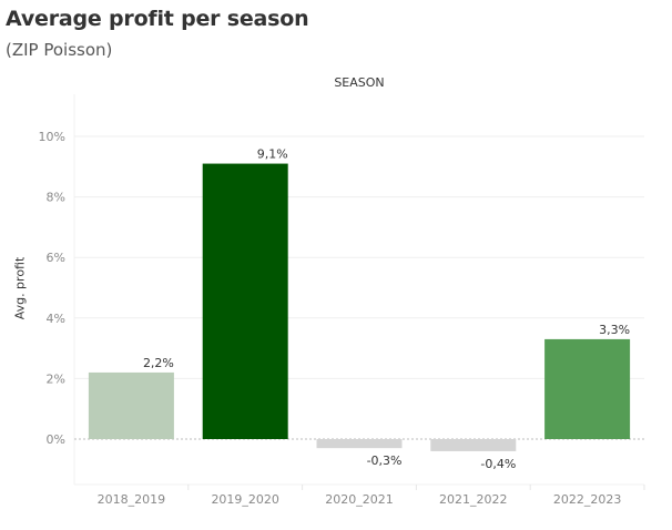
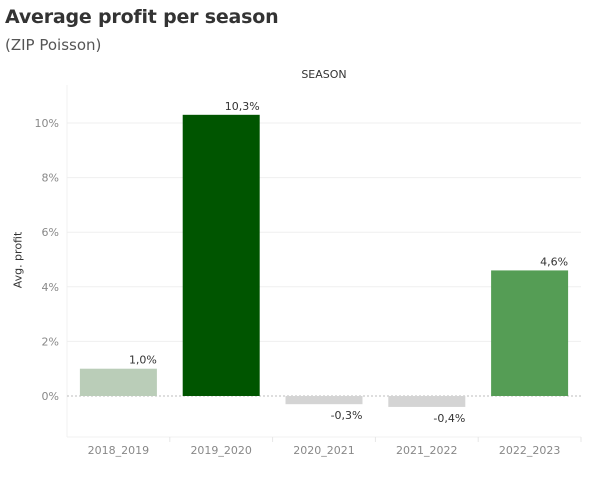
2018_2019: 2,2% -> 1,0%
2019_2020: 9,1% -> 10,3%
2022_2023: 3,3% -> 4,6%
